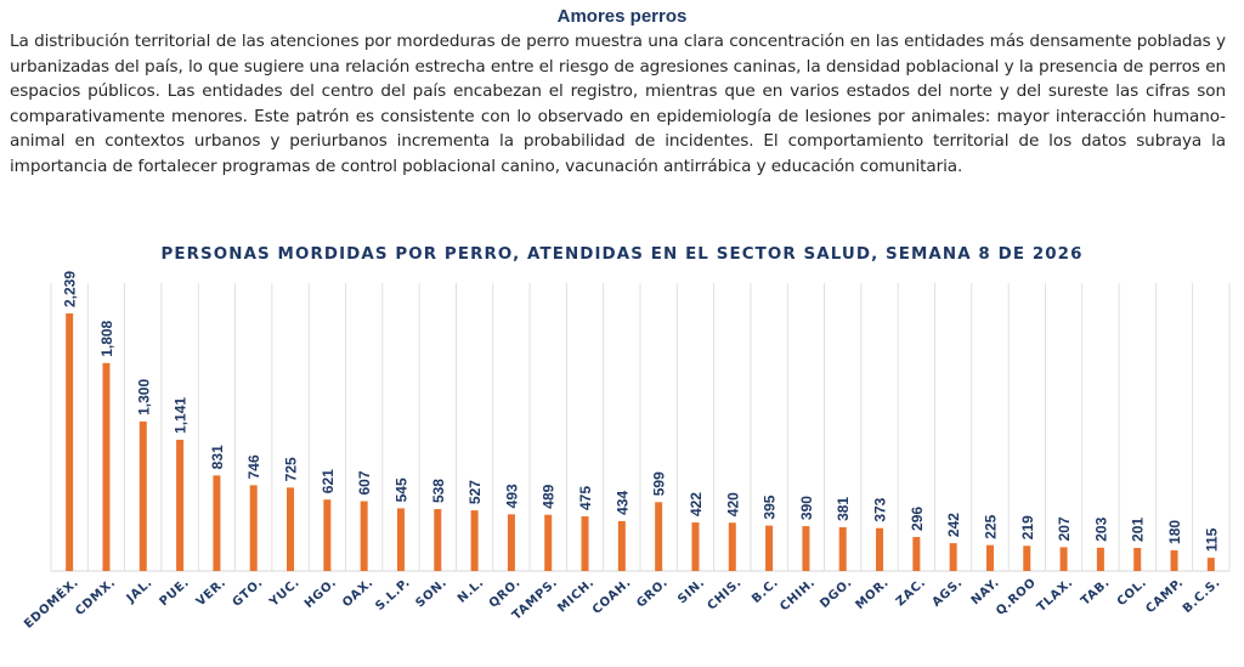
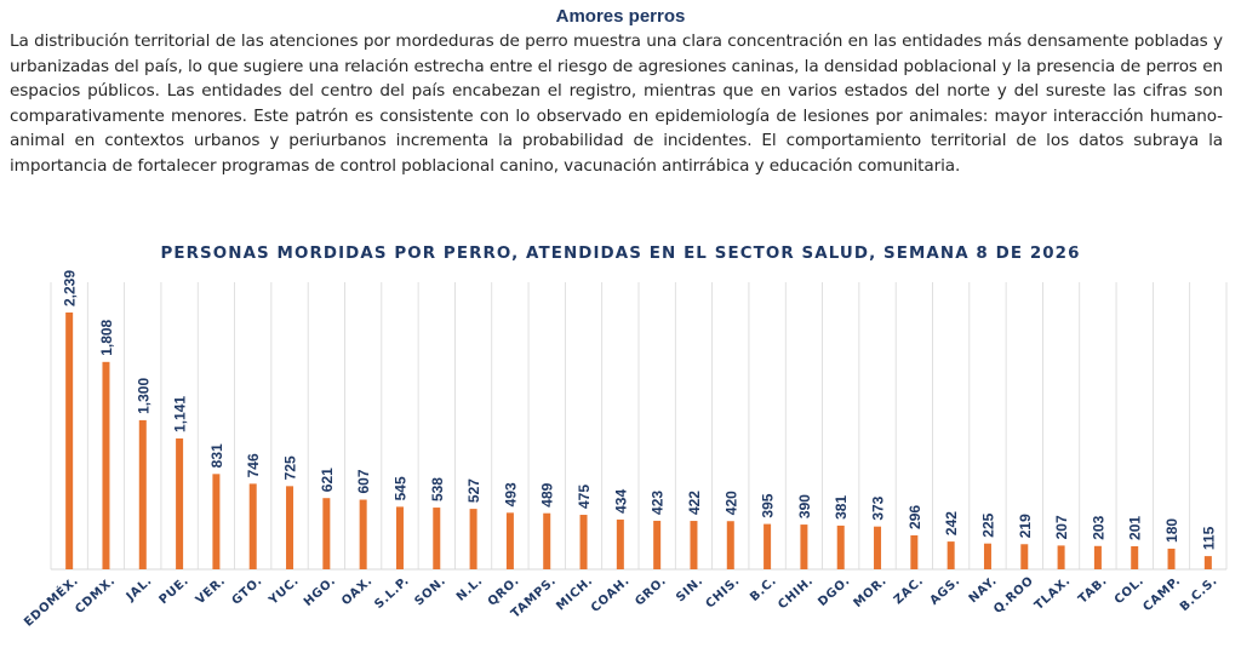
GRO.: 599 -> 423
